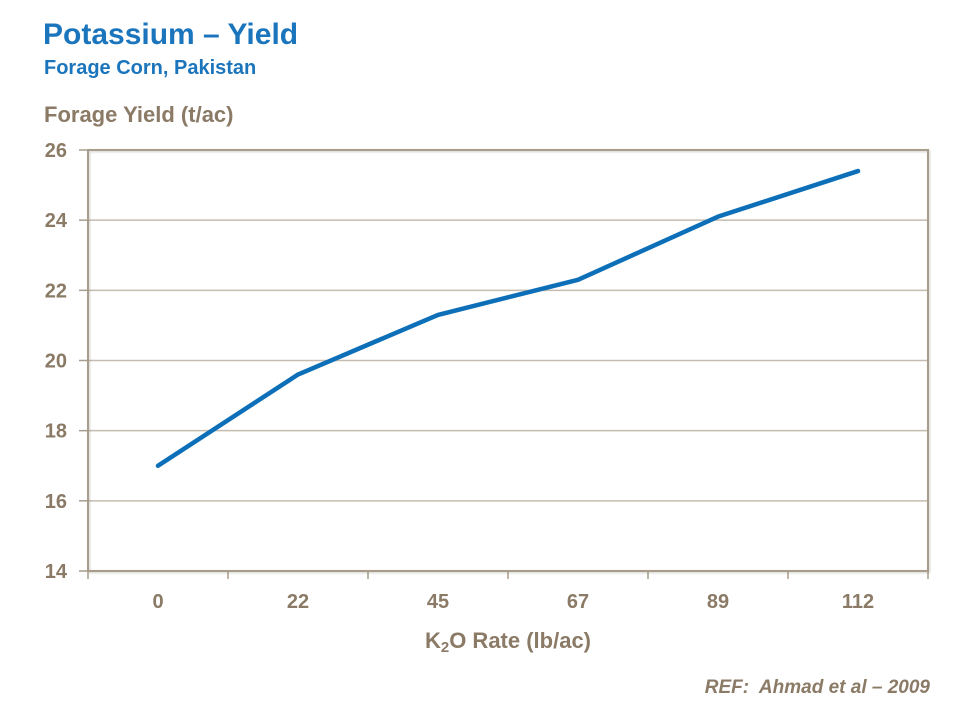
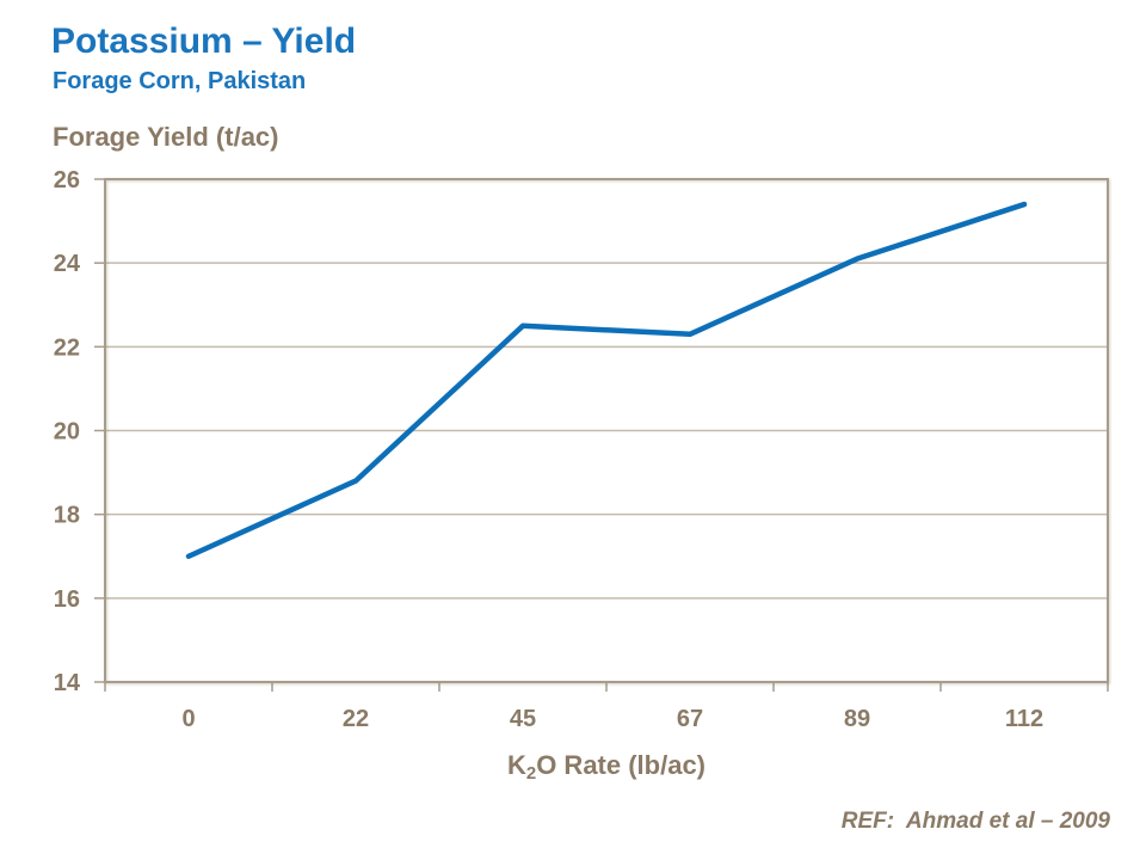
22: 19.6 -> 18.8
45: 21.3 -> 22.5
